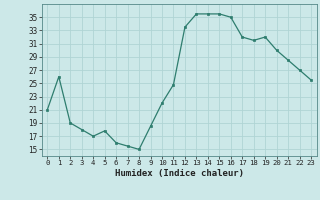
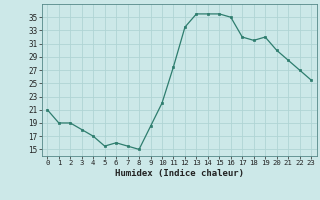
1: 26.0 -> 19.0
5: 17.8 -> 15.5
11: 24.8 -> 27.5
